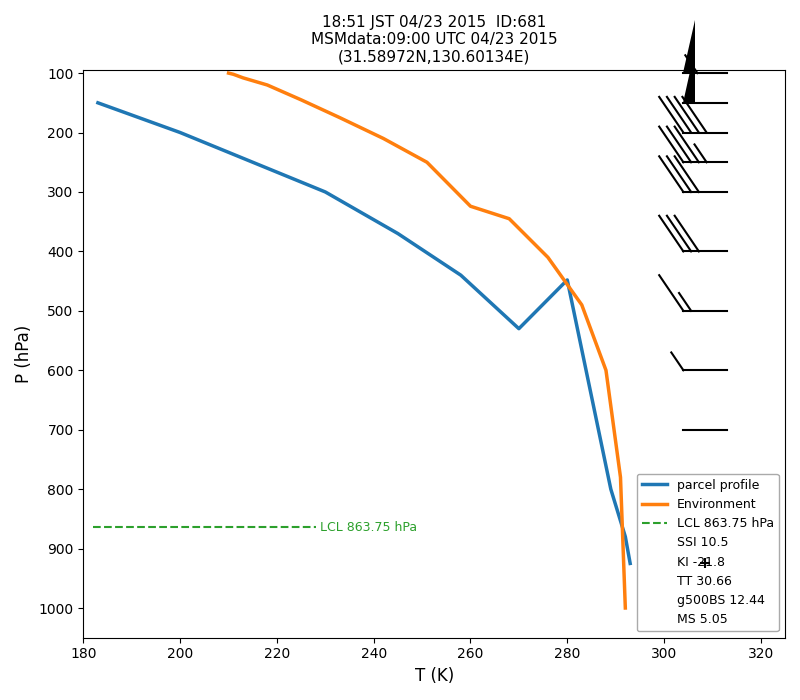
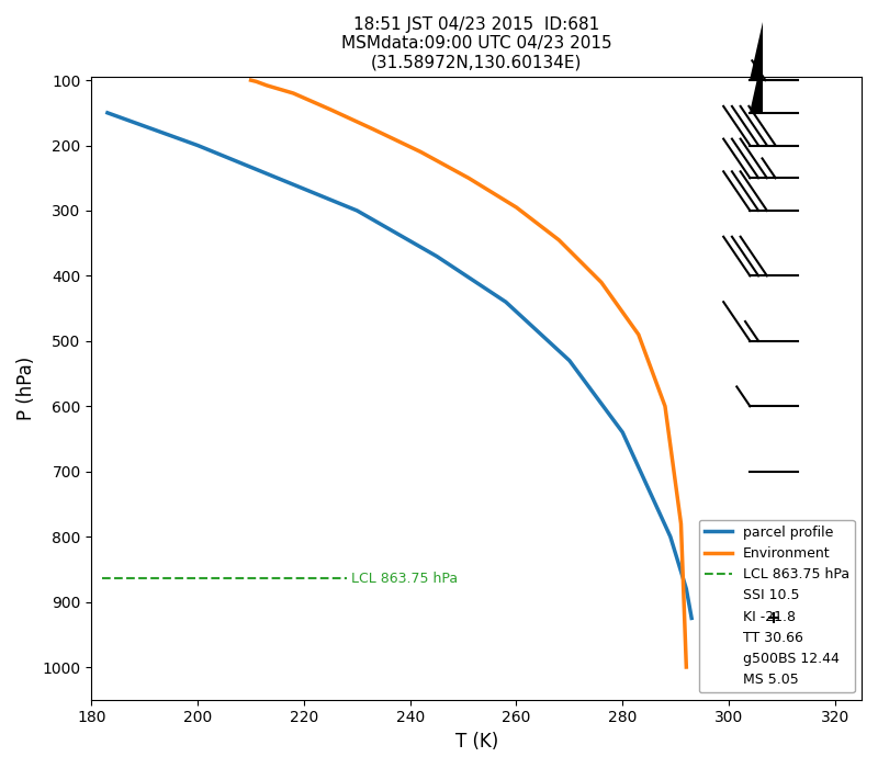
Environment/260: 324 -> 295
parcel profile/280: 448 -> 640
